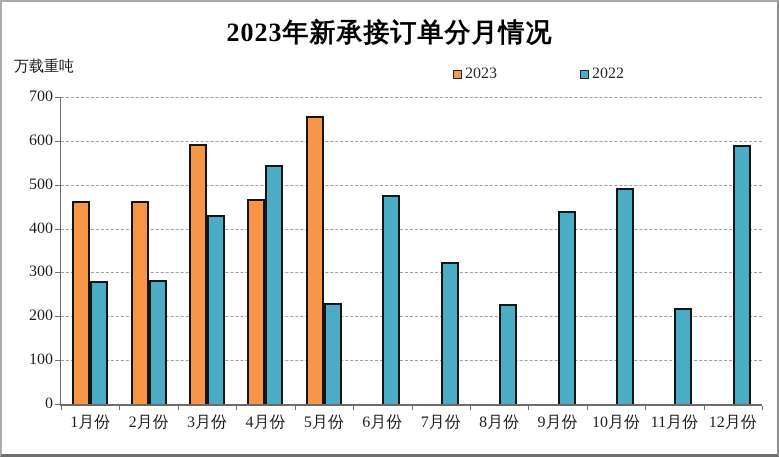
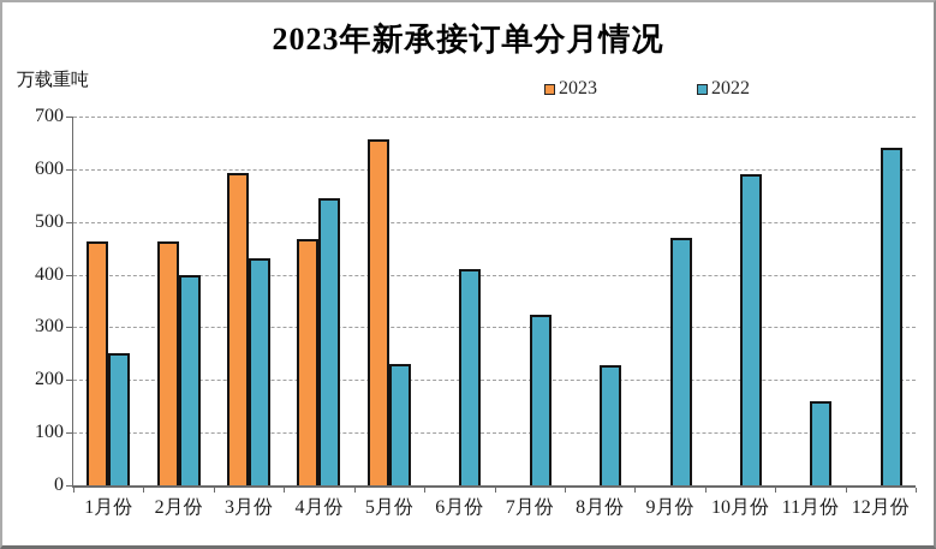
2022/1月份: 280 -> 250
2022/2月份: 280 -> 400
2022/6月份: 480 -> 410
2022/9月份: 440 -> 470
2022/10月份: 490 -> 590
2022/11月份: 220 -> 160
2022/12月份: 590 -> 640
